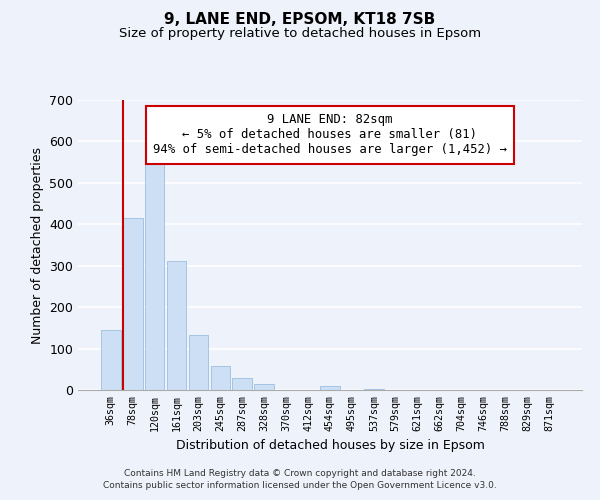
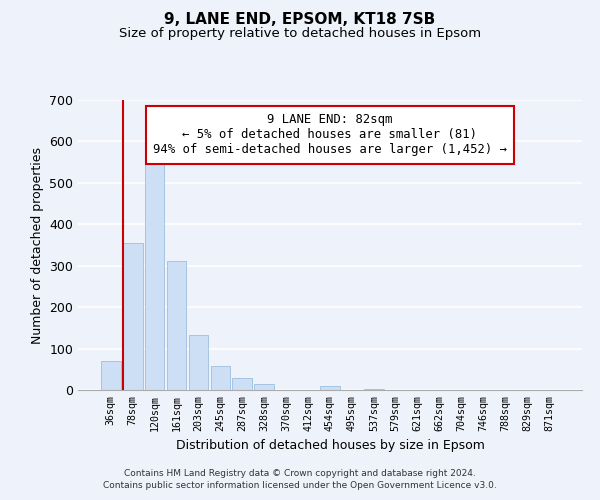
36sqm: 145 -> 70
78sqm: 415 -> 355
